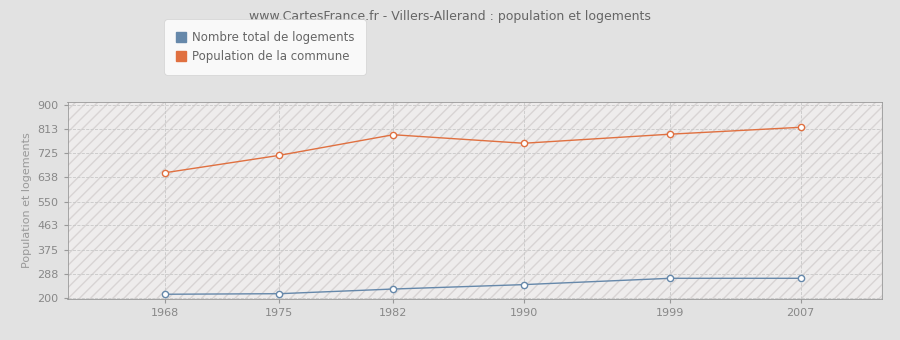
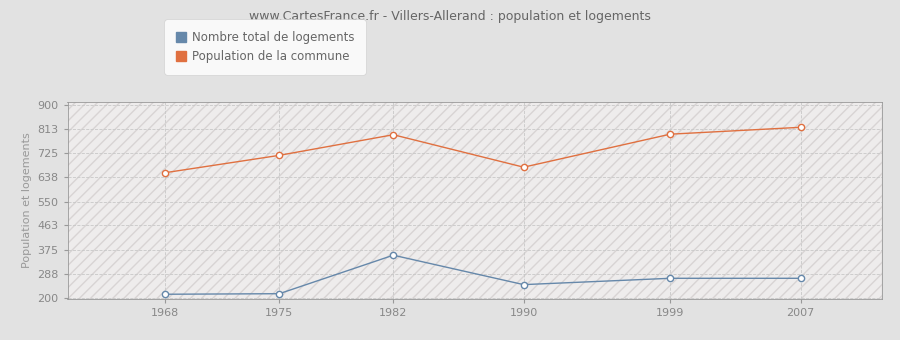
Nombre total de logements/1982: 232 -> 355
Population de la commune/1990: 762 -> 675
